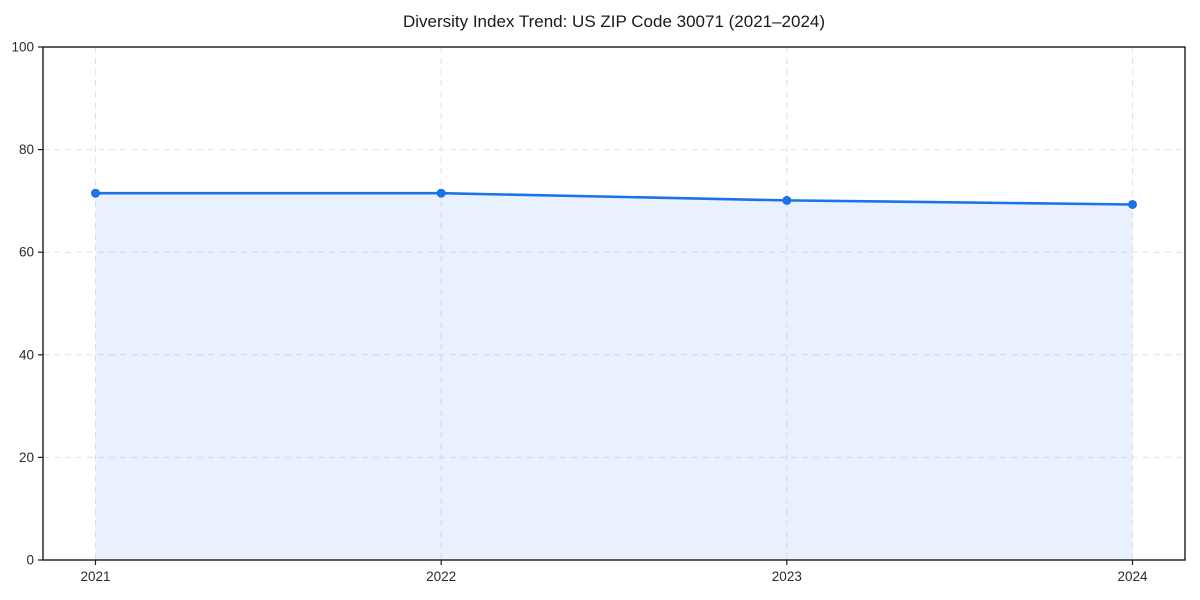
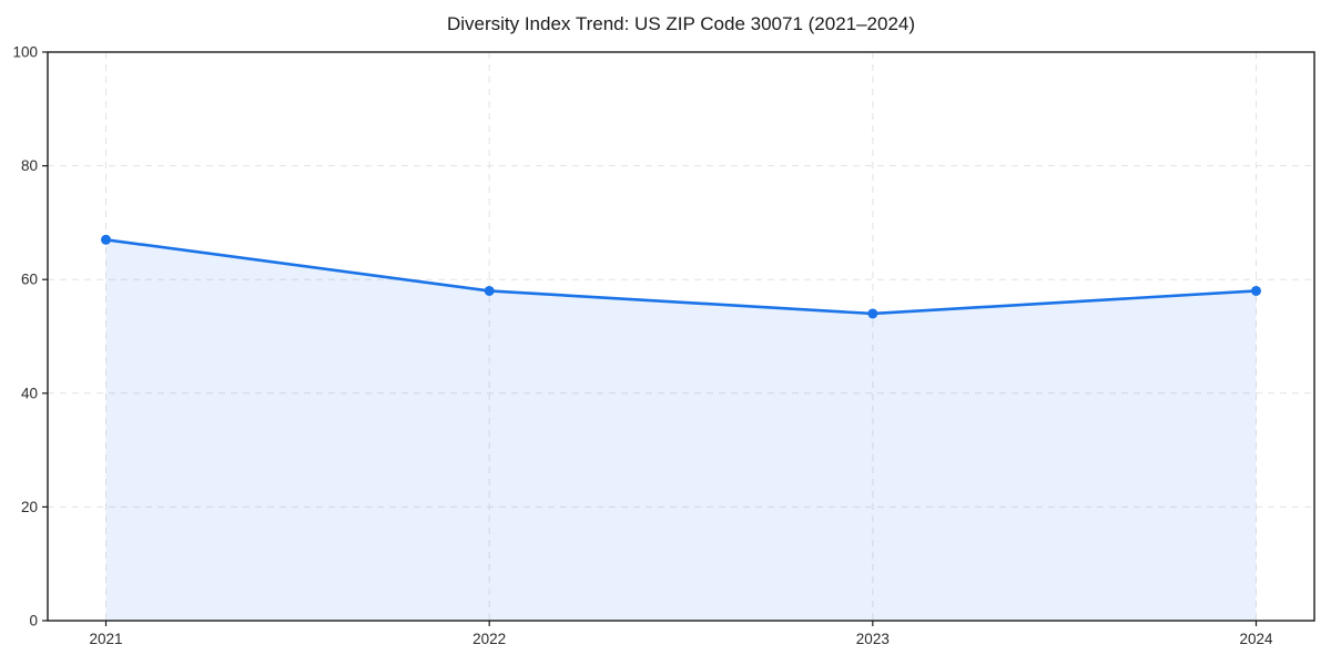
2021: 72 -> 67
2022: 72 -> 58
2023: 70 -> 54
2024: 69 -> 58
